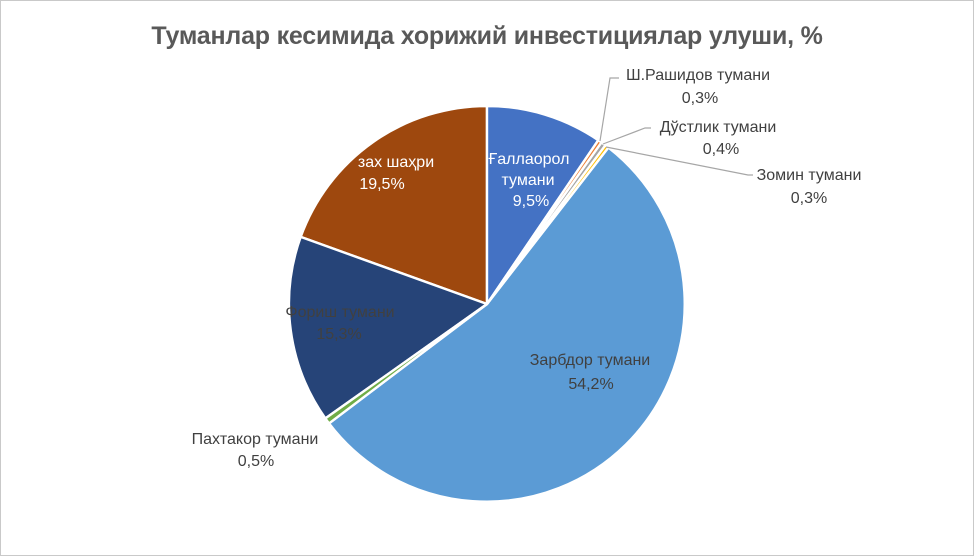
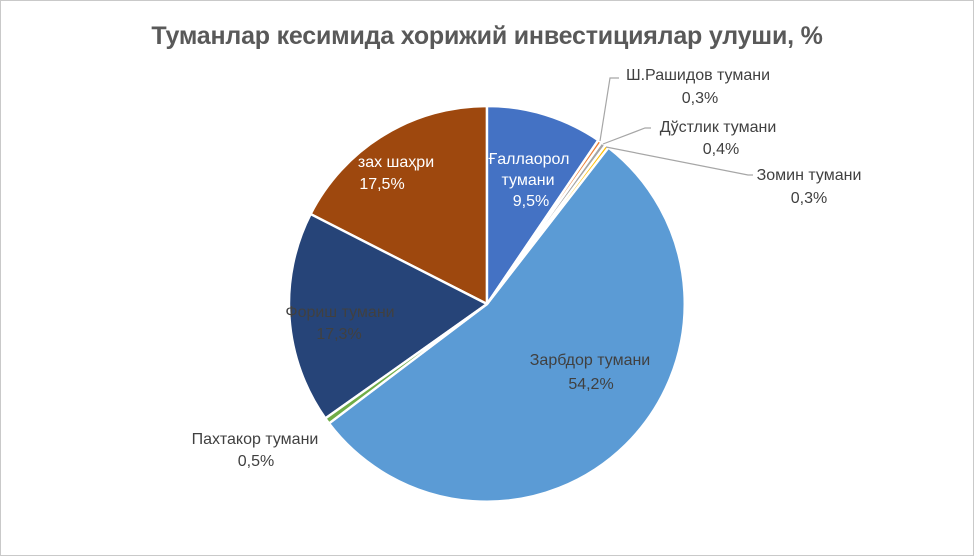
Фориш тумани: 15,3% -> 17,3%
зах шаҳри: 19,5% -> 17,5%
